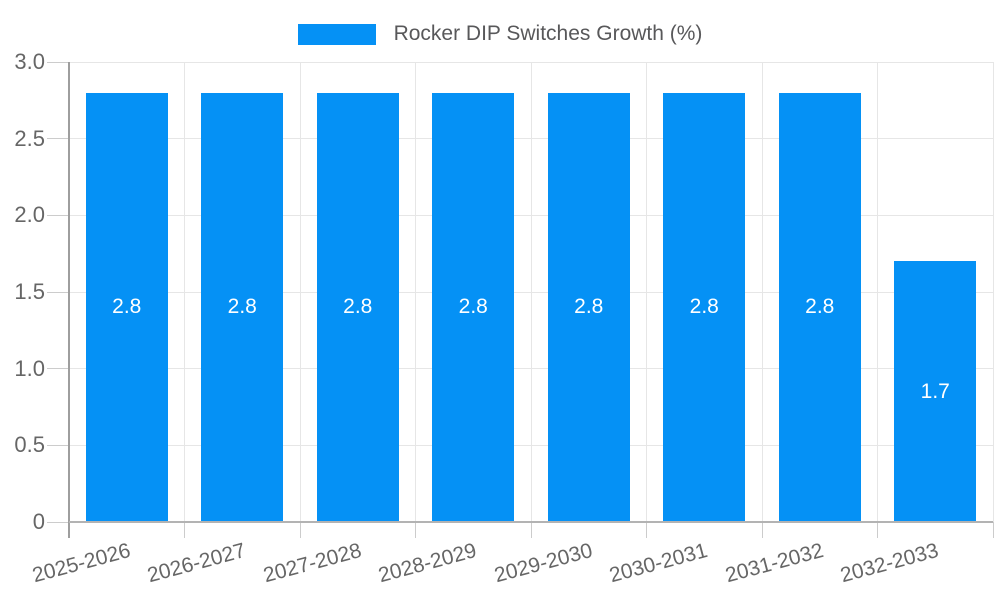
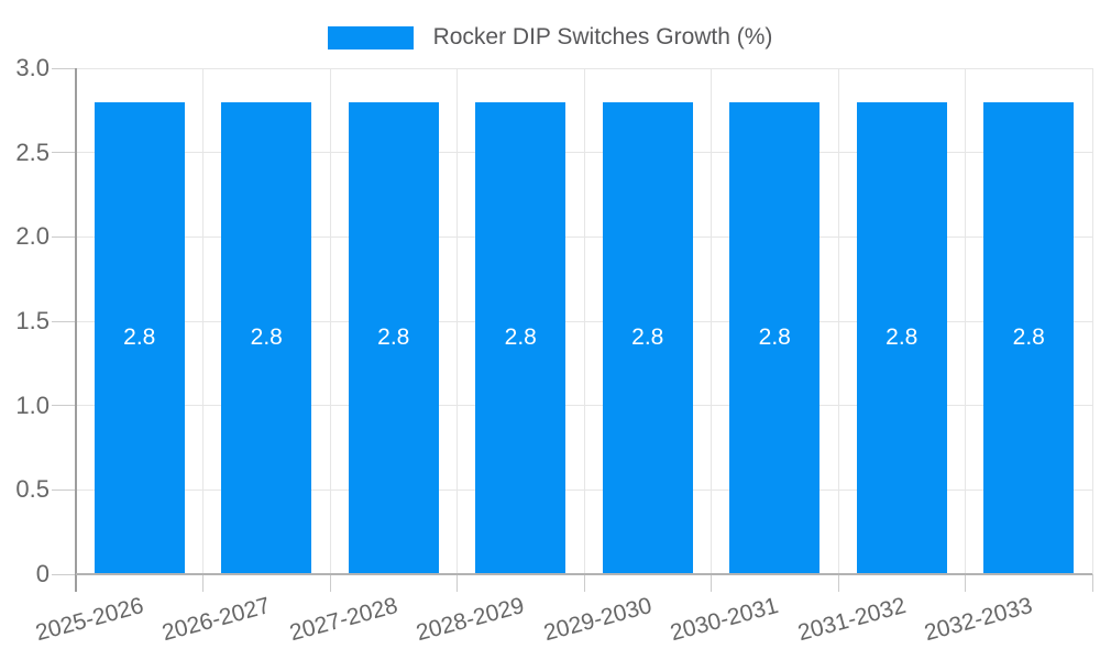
2032-2033: 1.7 -> 2.8
